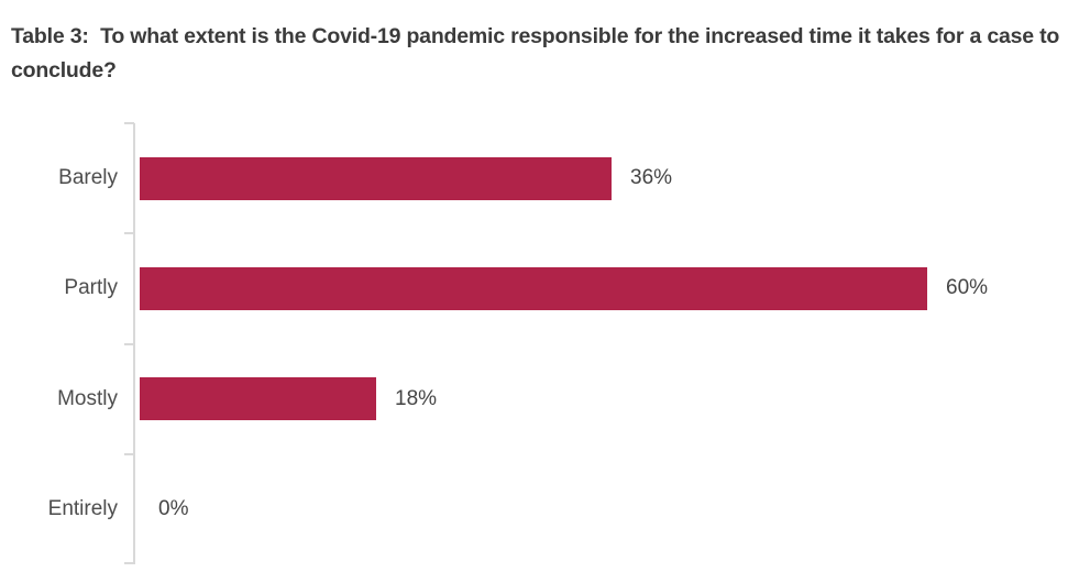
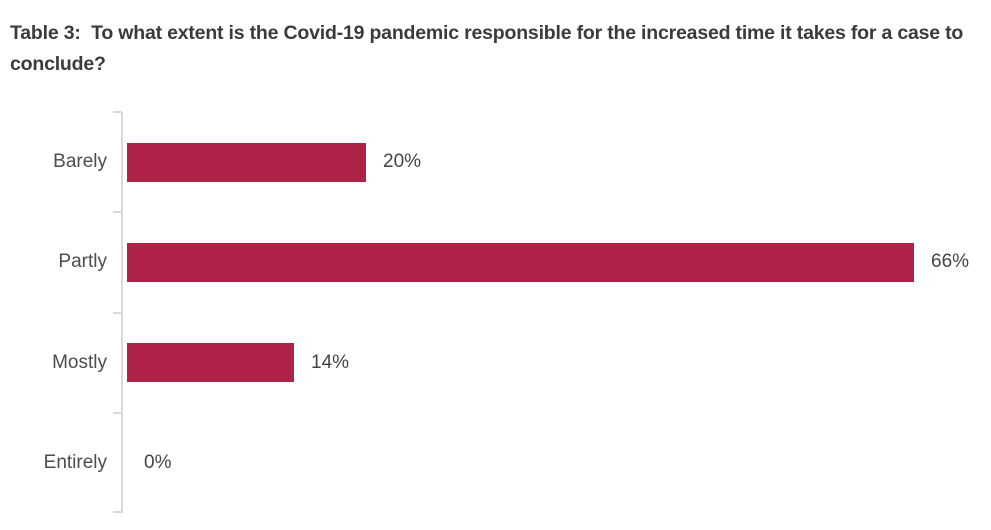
Barely: 36% -> 20%
Partly: 60% -> 66%
Mostly: 18% -> 14%
